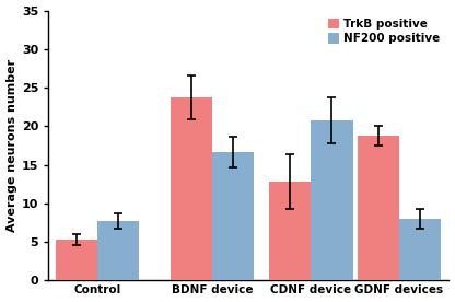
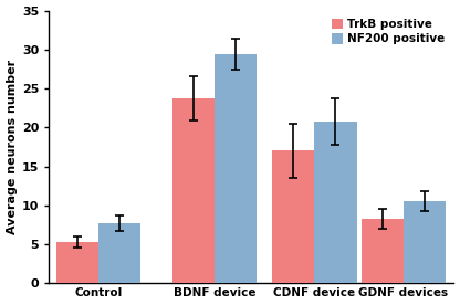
NF200 positive/BDNF device: 16.6 -> 29.4
TrkB positive/CDNF device: 12.8 -> 17.0
TrkB positive/GDNF devices: 18.8 -> 8.3
NF200 positive/GDNF devices: 8.0 -> 10.5
